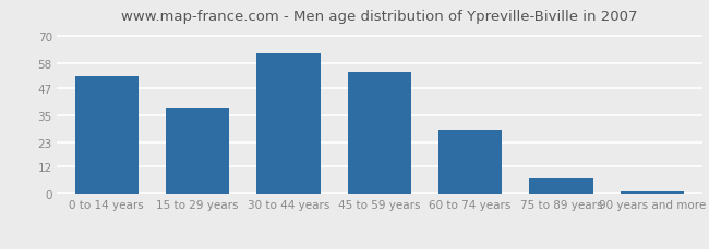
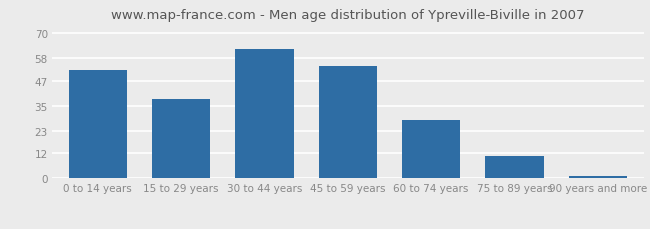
75 to 89 years: 7 -> 11
